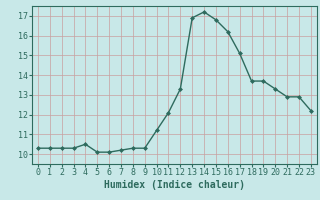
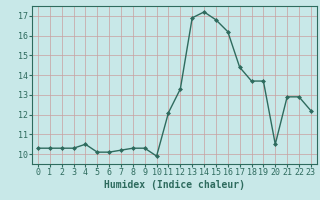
10: 11.2 -> 9.9
17: 15.1 -> 14.4
20: 13.3 -> 10.5
